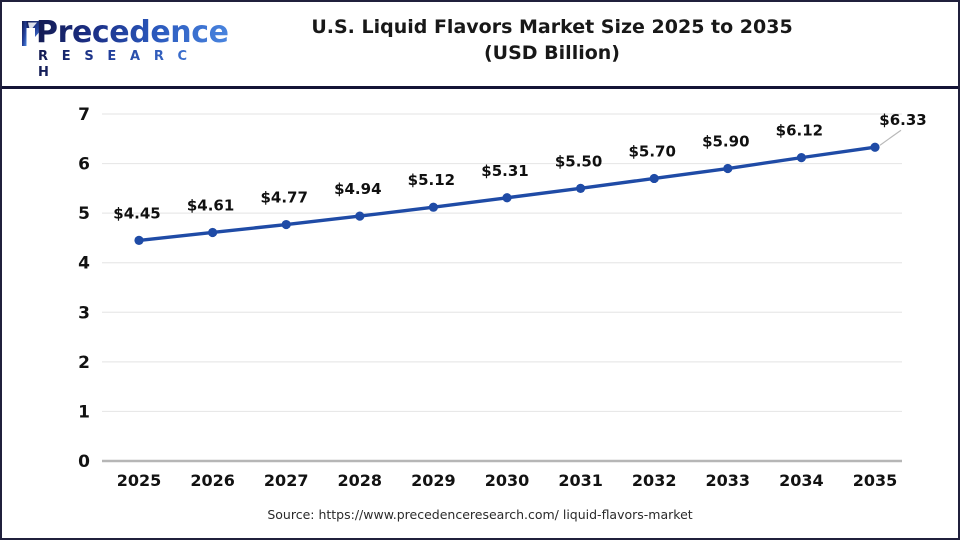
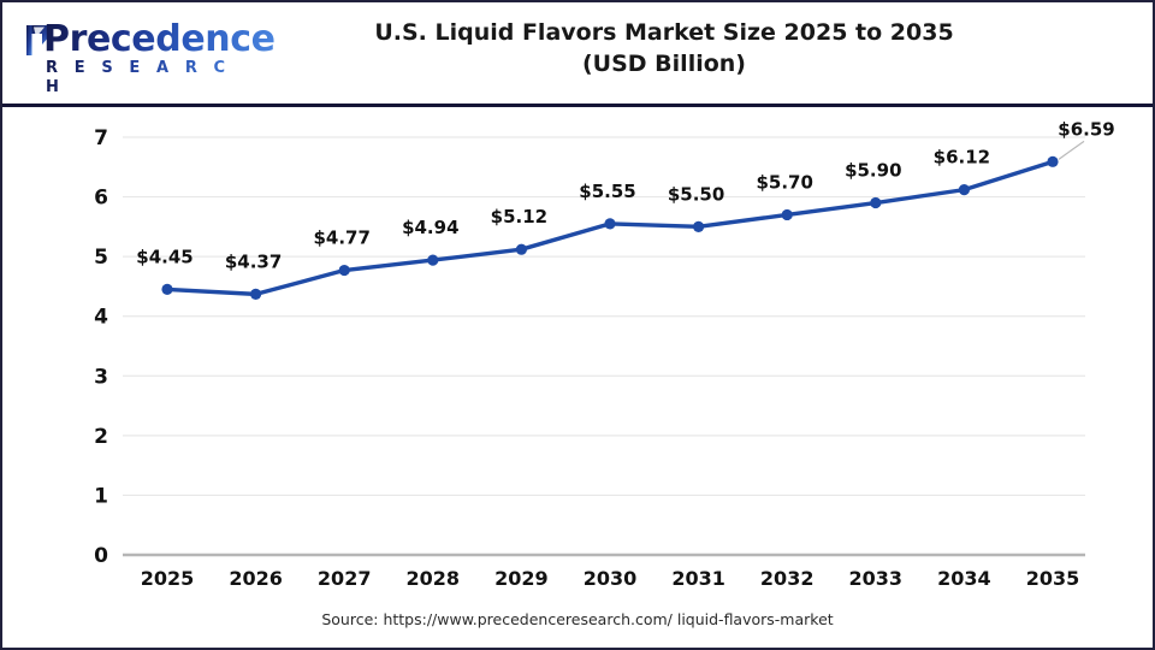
2026: $4.61 -> $4.37
2030: $5.31 -> $5.55
2035: $6.33 -> $6.59
